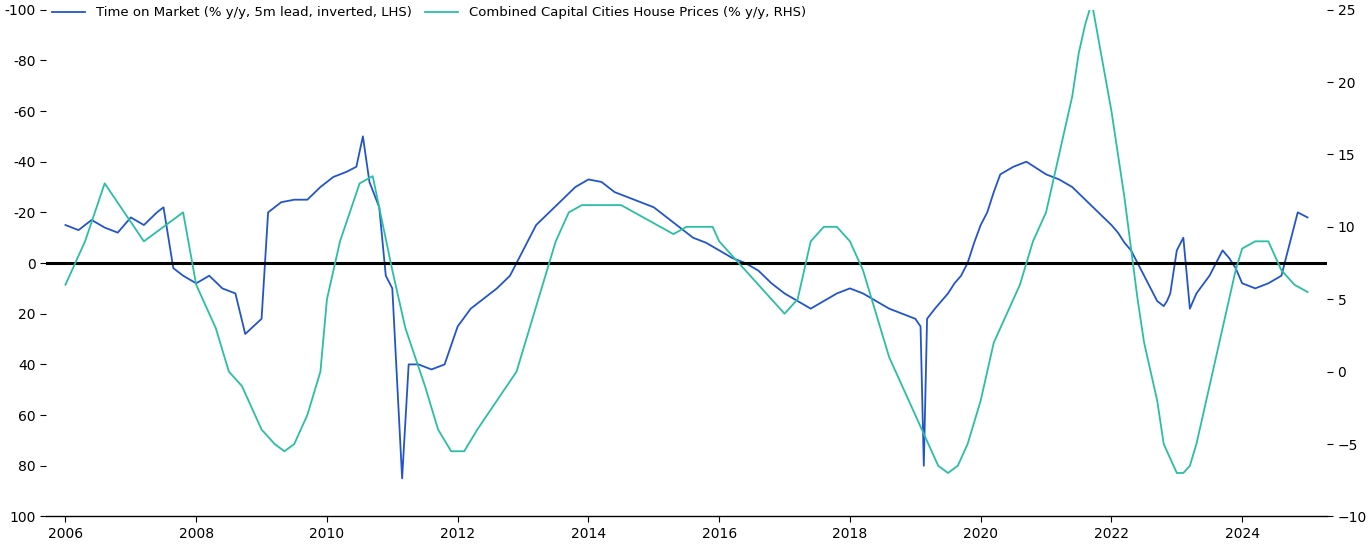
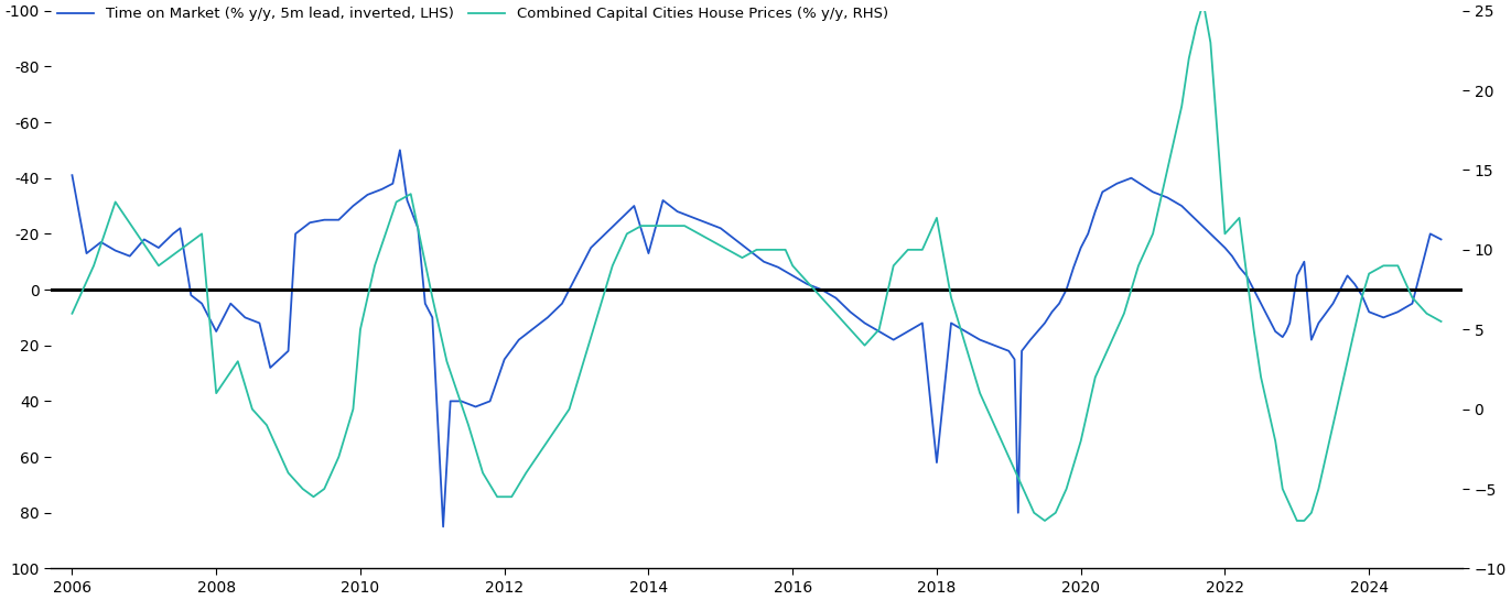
Time on Market (% y/y, 5m lead, inverted, LHS)/2006: -15 -> -41
Time on Market (% y/y, 5m lead, inverted, LHS)/2008: 8 -> 15
Combined Capital Cities House Prices (% y/y, RHS)/2008: 6.0 -> 1.0
Time on Market (% y/y, 5m lead, inverted, LHS)/2014: -33 -> -13
Time on Market (% y/y, 5m lead, inverted, LHS)/2018: 10 -> 62
Combined Capital Cities House Prices (% y/y, RHS)/2018: 9.0 -> 12.0
Combined Capital Cities House Prices (% y/y, RHS)/2022: 18.0 -> 11.0
